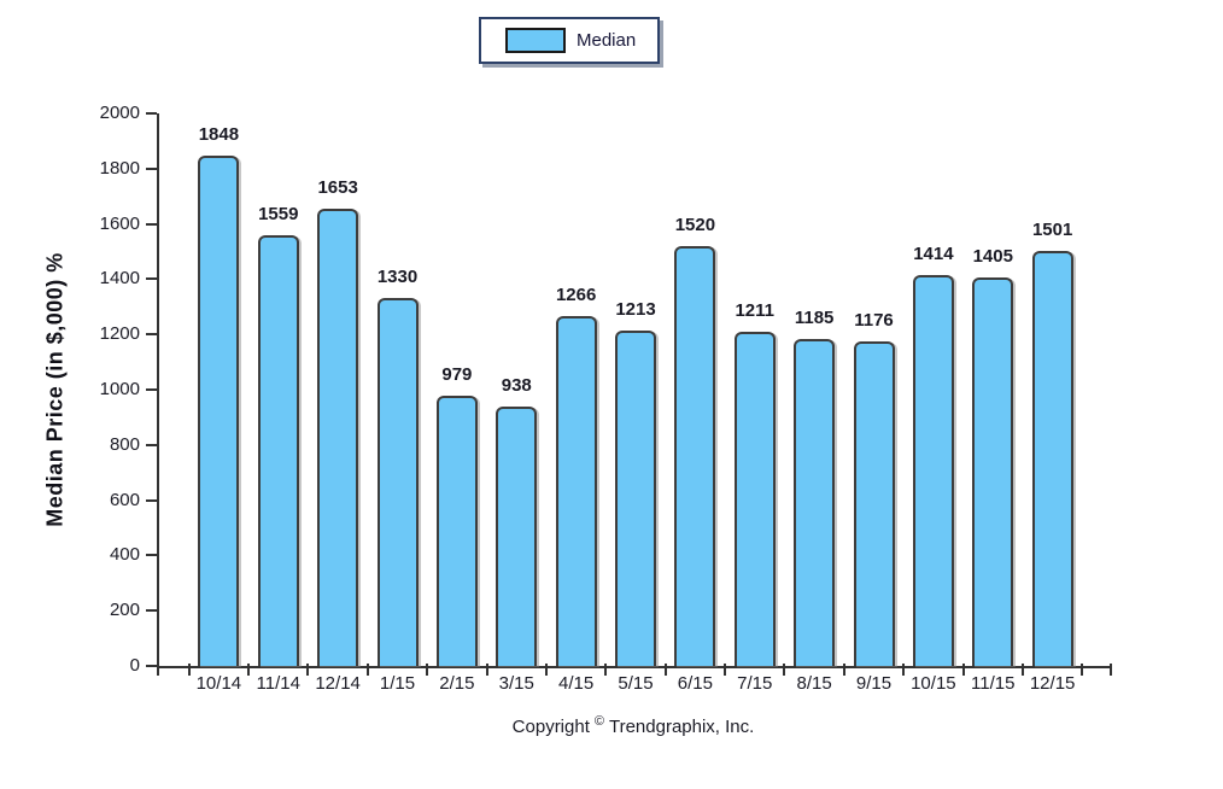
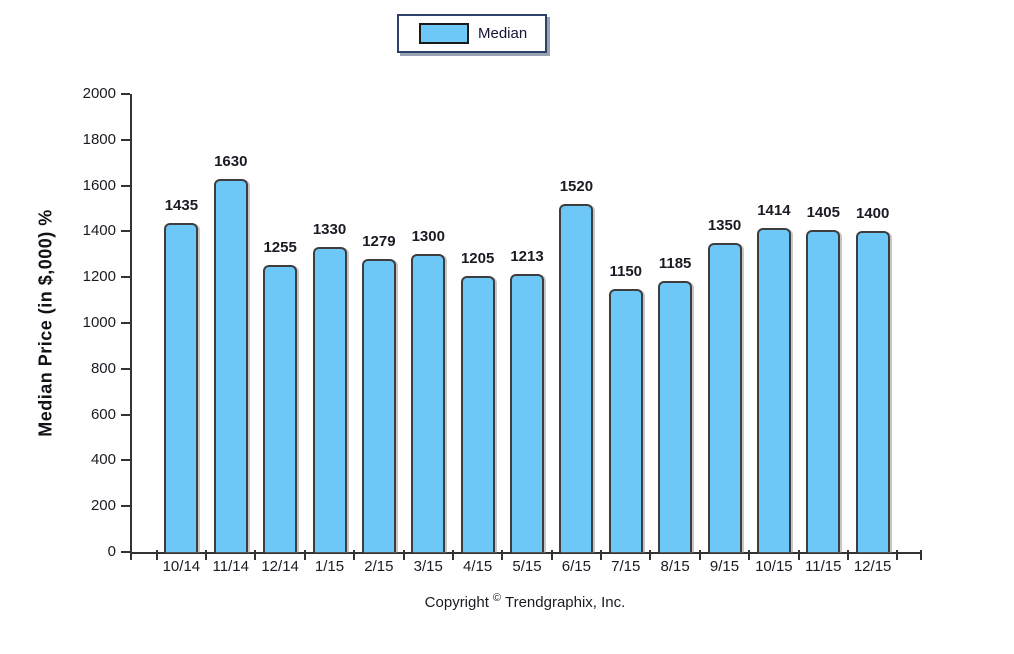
10/14: 1848 -> 1435
11/14: 1559 -> 1630
12/14: 1653 -> 1255
2/15: 979 -> 1279
3/15: 938 -> 1300
4/15: 1266 -> 1205
7/15: 1211 -> 1150
9/15: 1176 -> 1350
12/15: 1501 -> 1400
